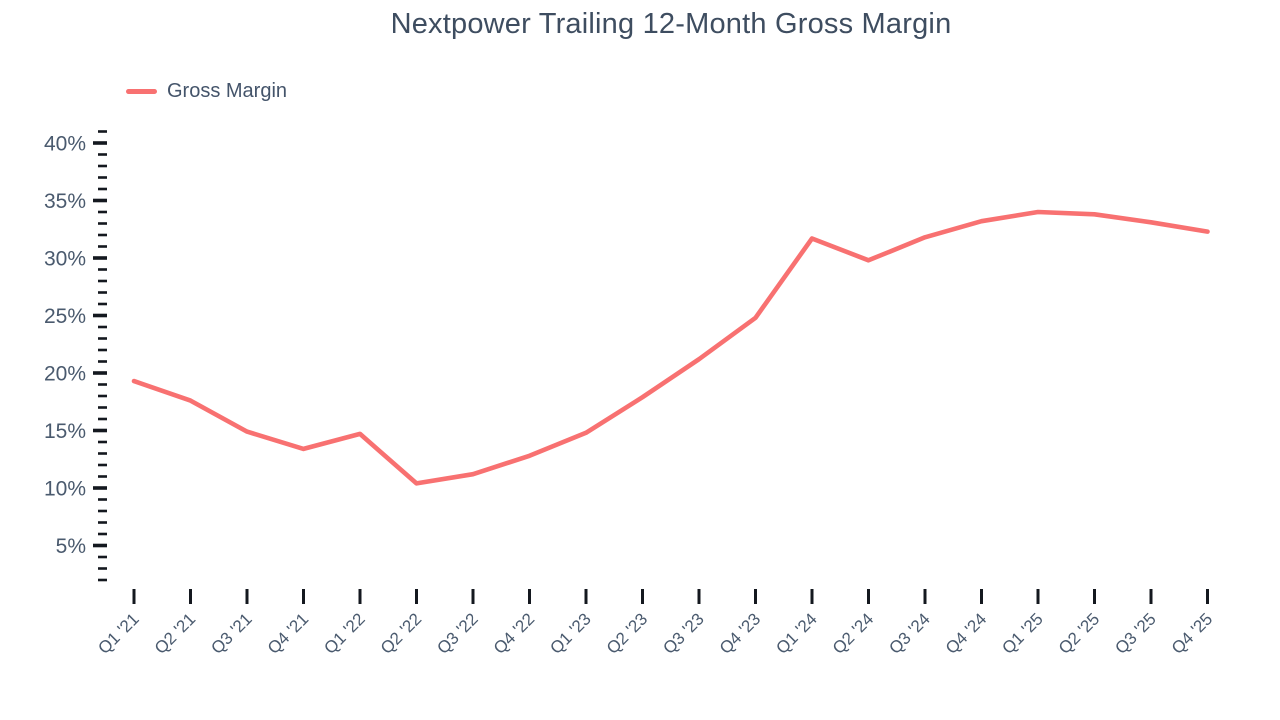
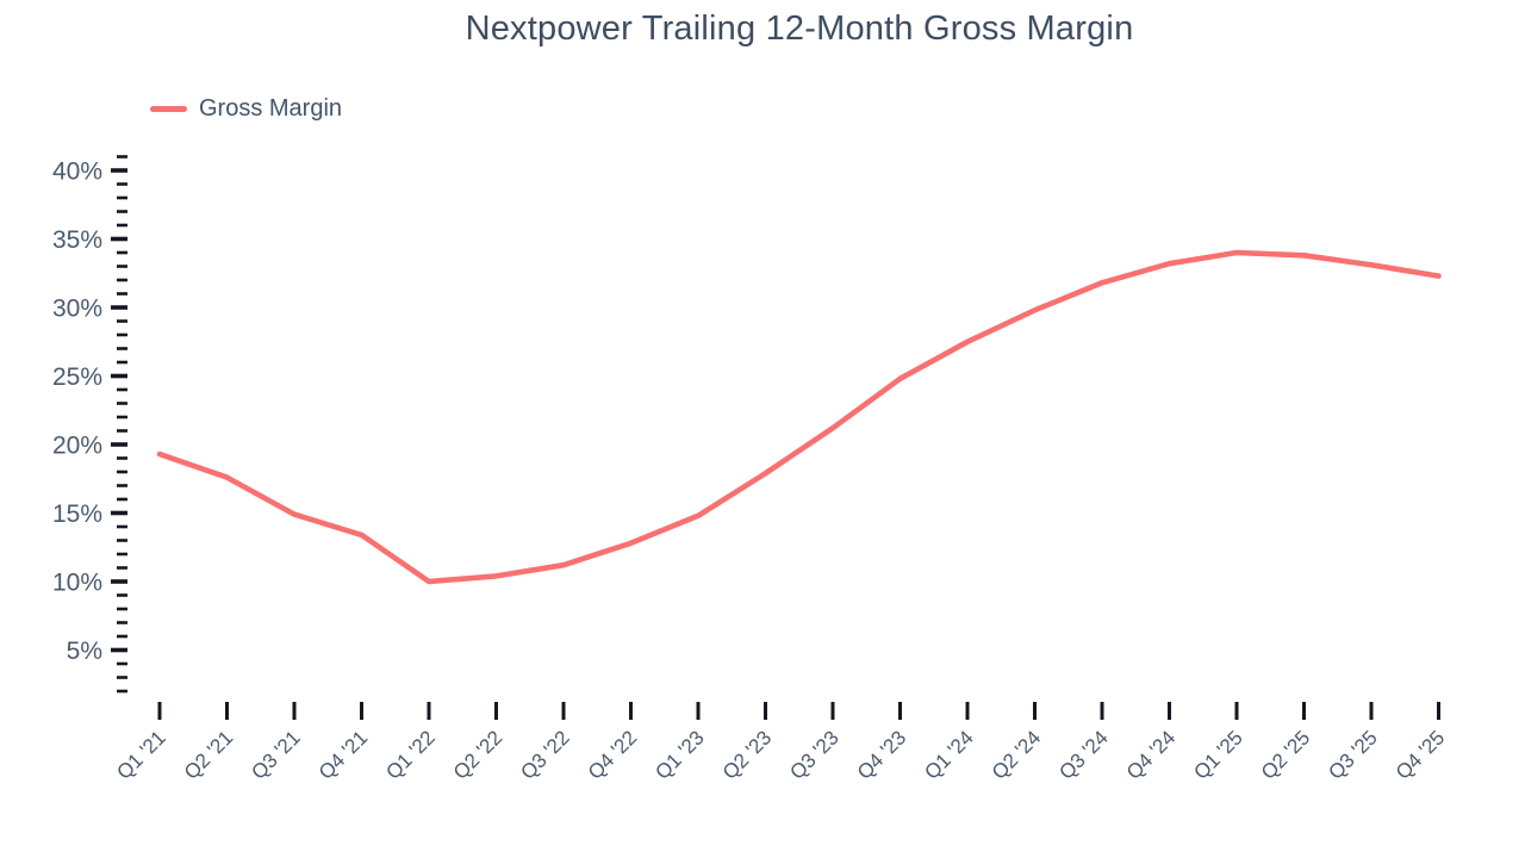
Q1 '22: 14.7% -> 10.0%
Q1 '24: 31.7% -> 27.5%
